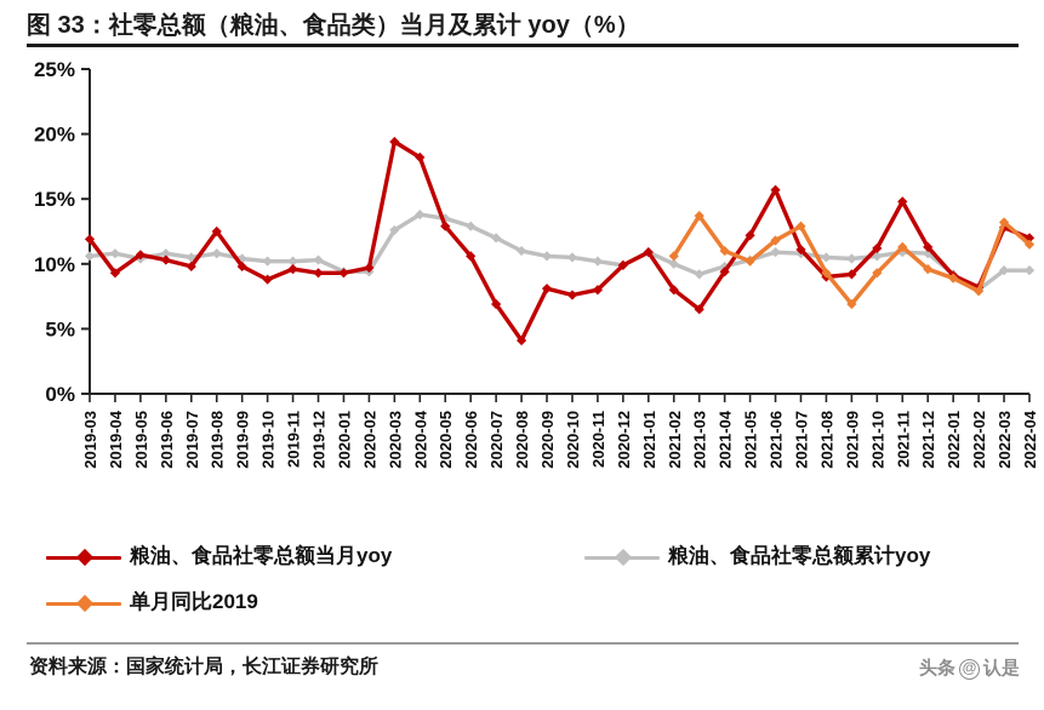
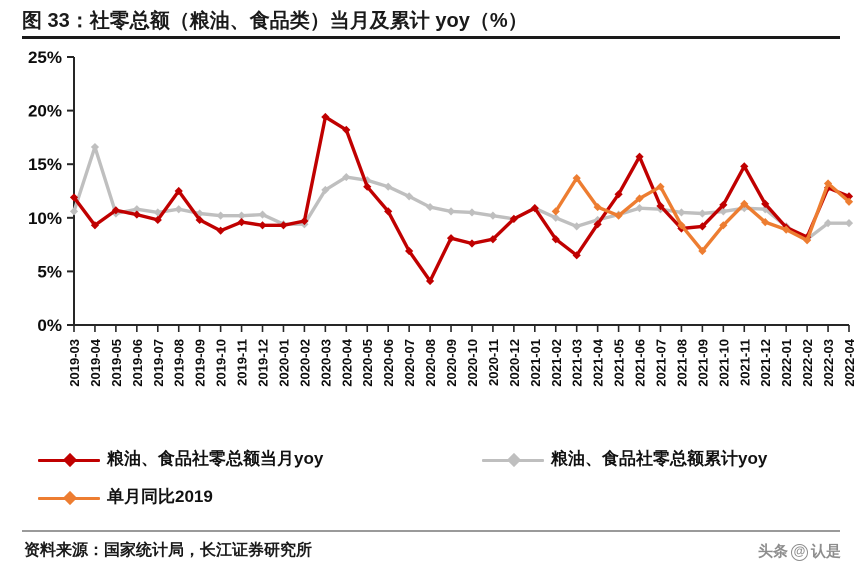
粮油、食品社零总额累计yoy/2019-04: 10.8% -> 16.6%
